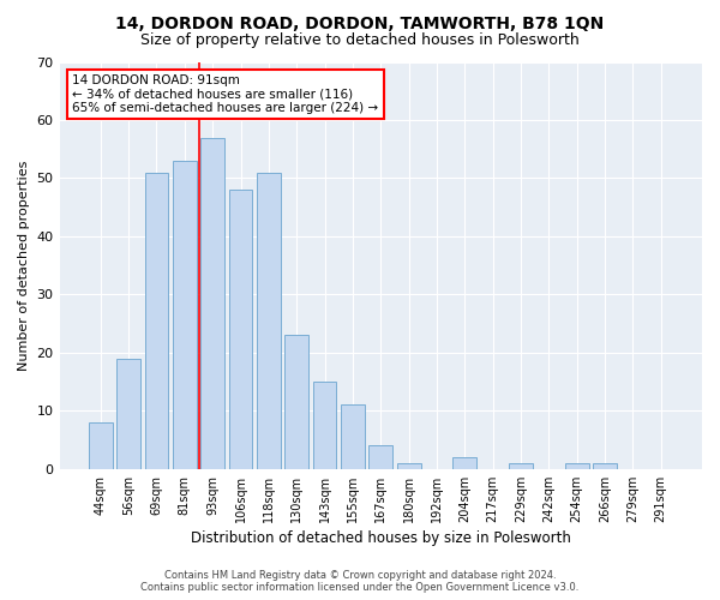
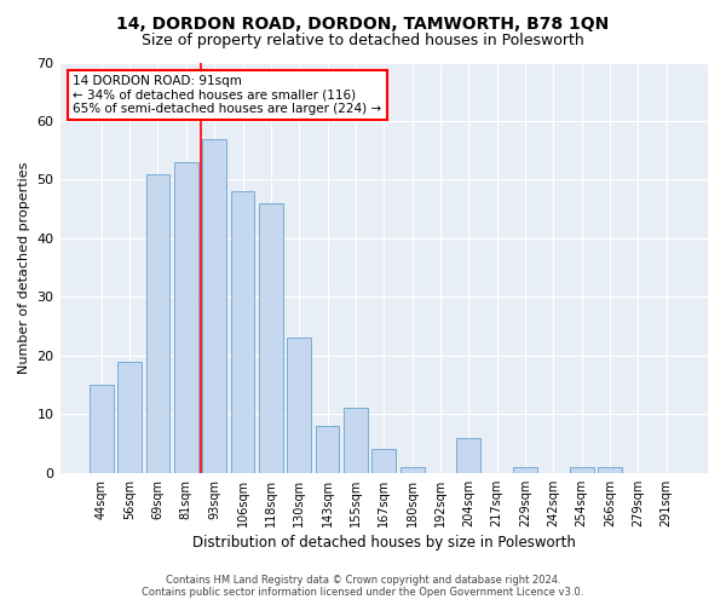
44sqm: 8 -> 15
118sqm: 51 -> 46
143sqm: 15 -> 8
204sqm: 2 -> 6
